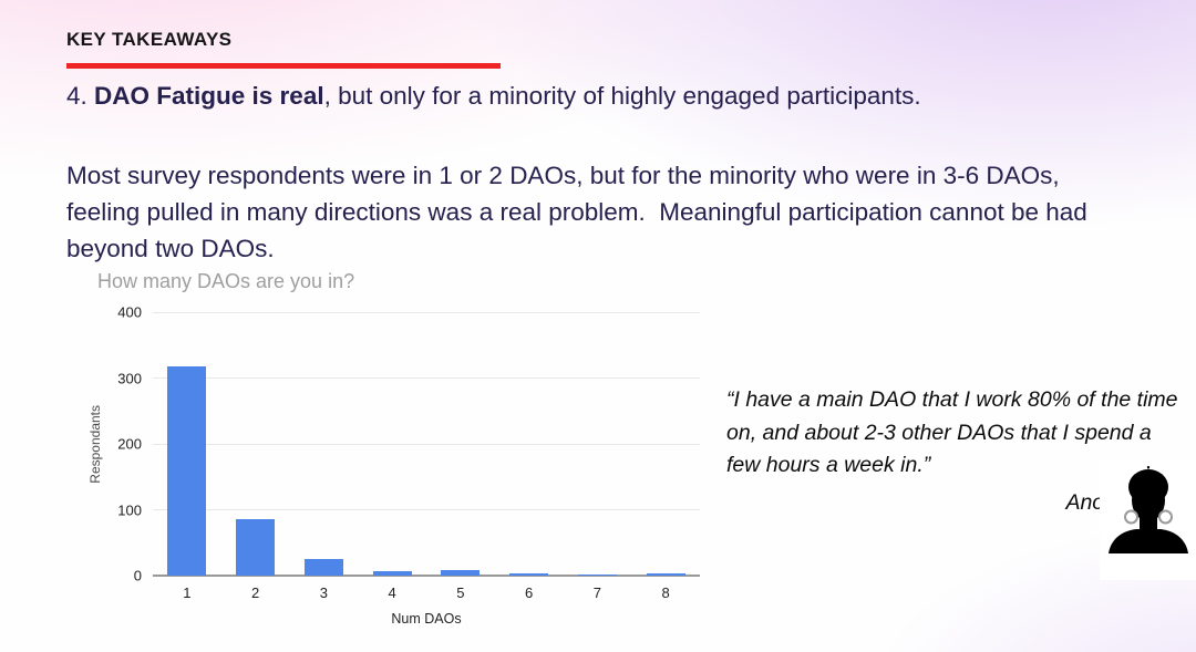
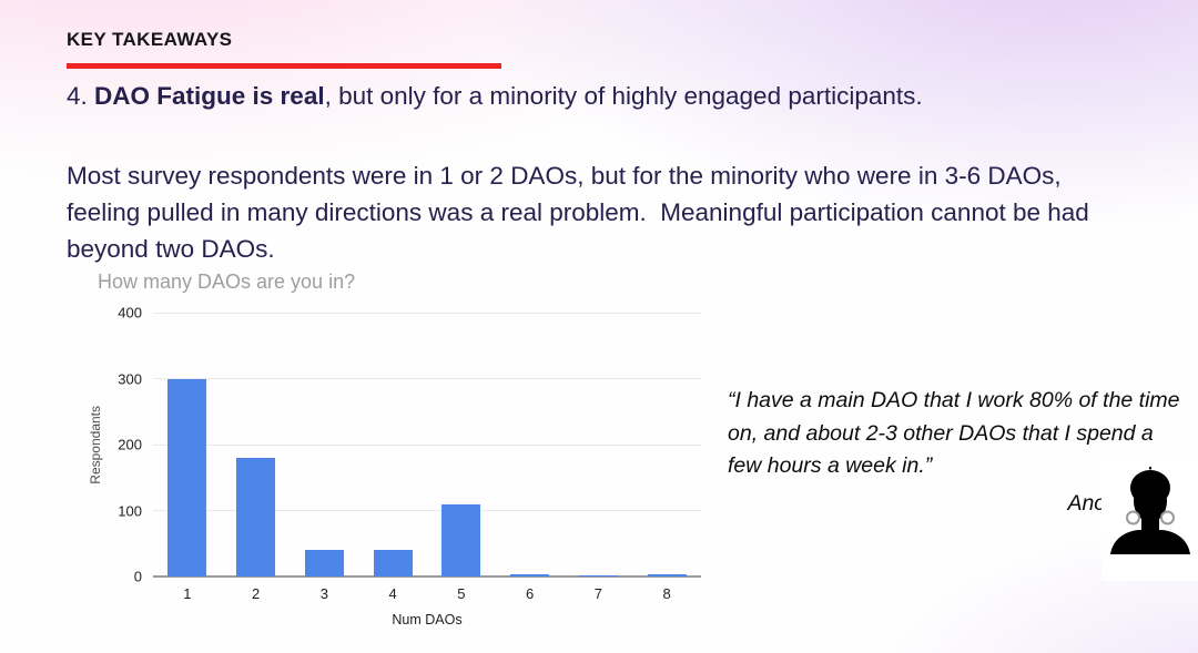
1: 320 -> 300
2: 80 -> 180
3: 20 -> 40
4: 10 -> 40
5: 10 -> 110
